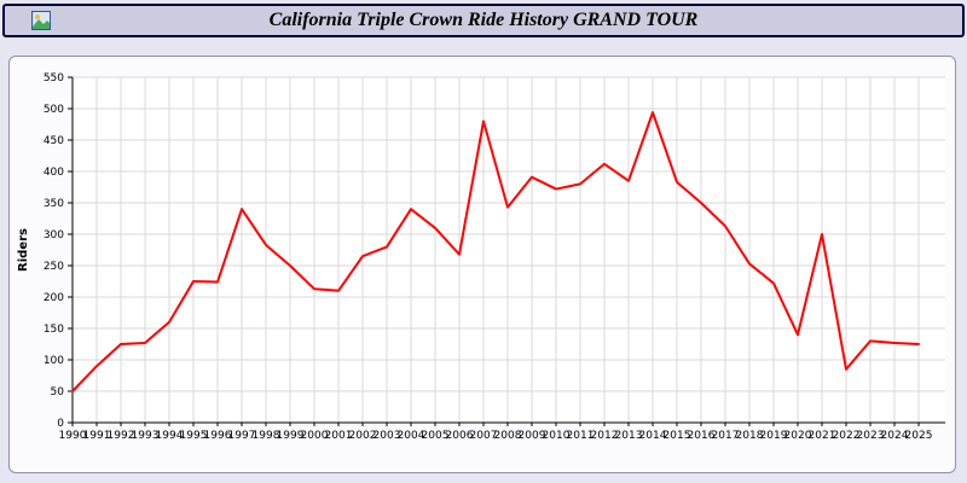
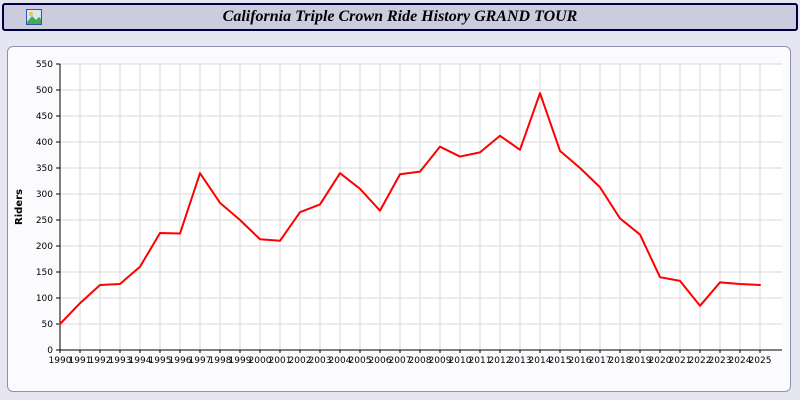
2007: 480 -> 340
2021: 300 -> 130
